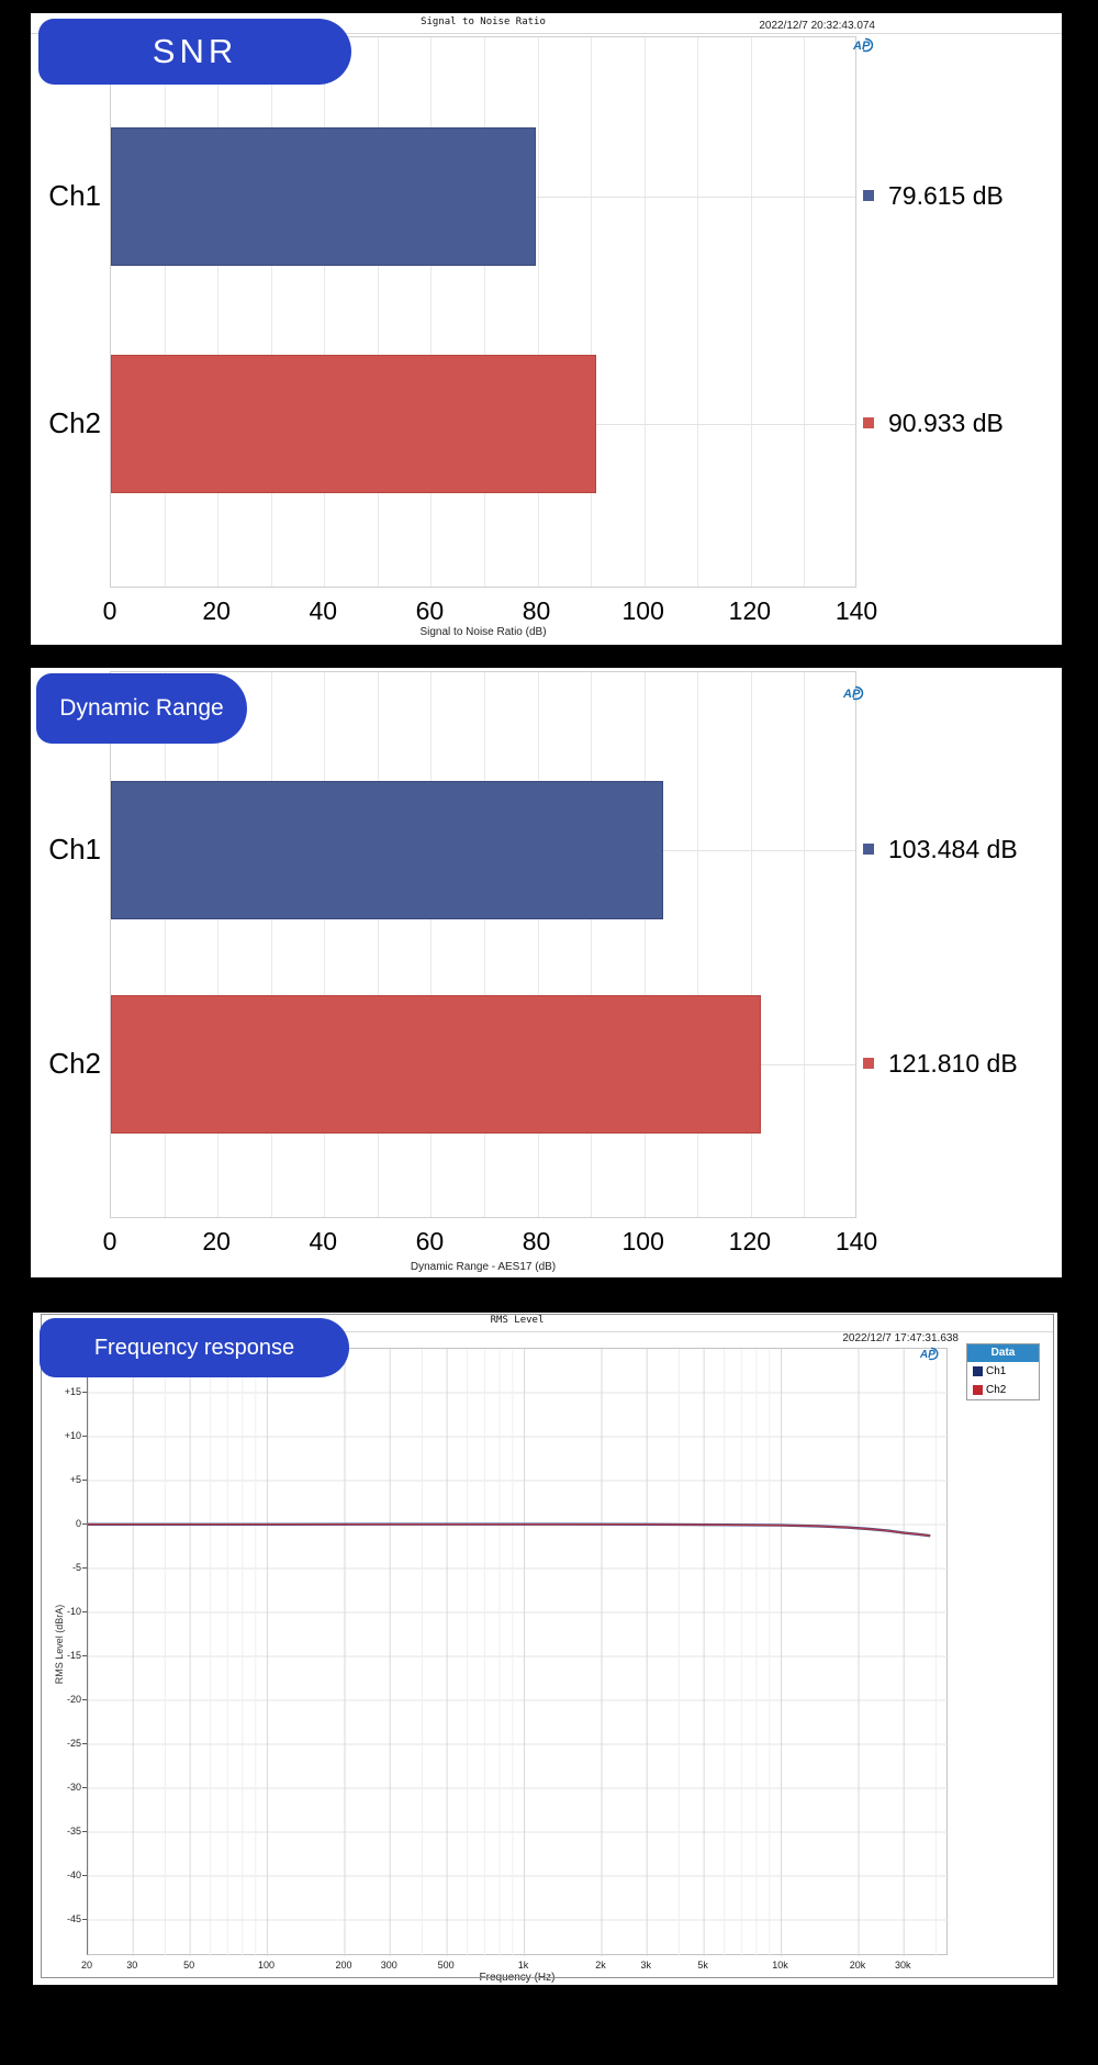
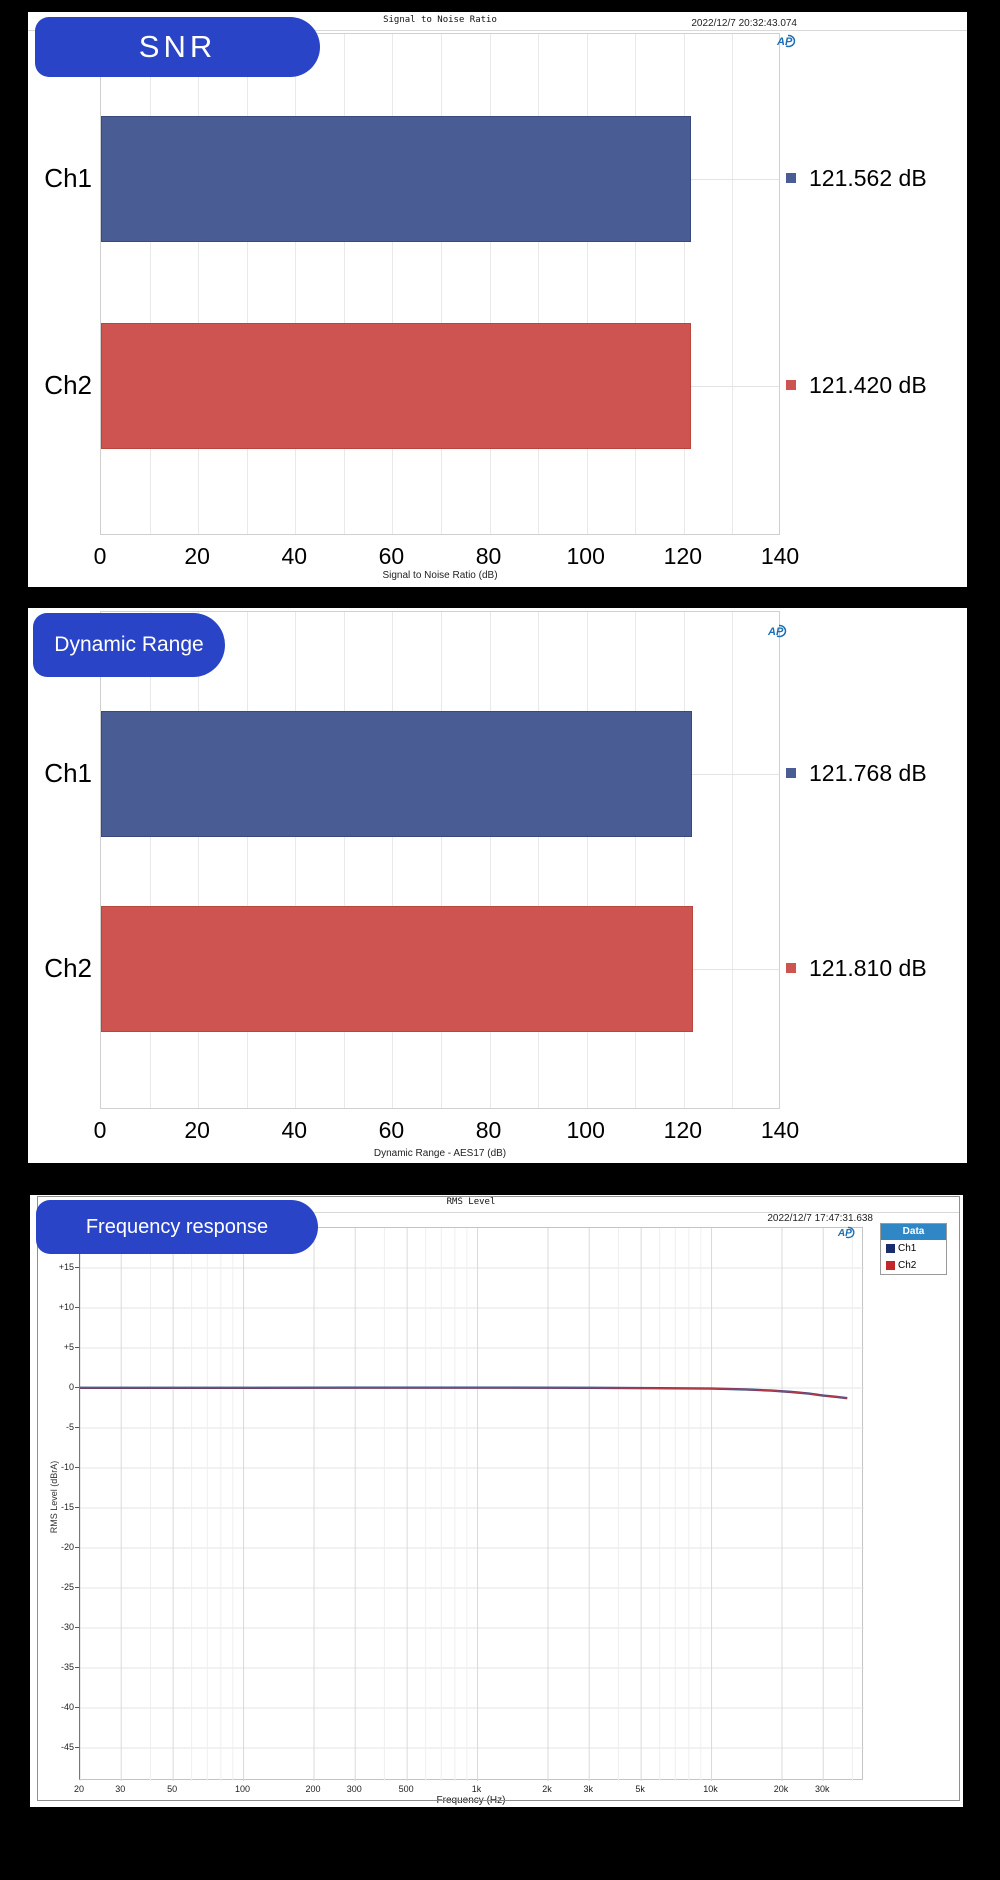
Signal to Noise Ratio/Ch1: 79.615 -> 121.562
Signal to Noise Ratio/Ch2: 90.933 -> 121.420
Dynamic Range/Ch1: 103.484 -> 121.768
